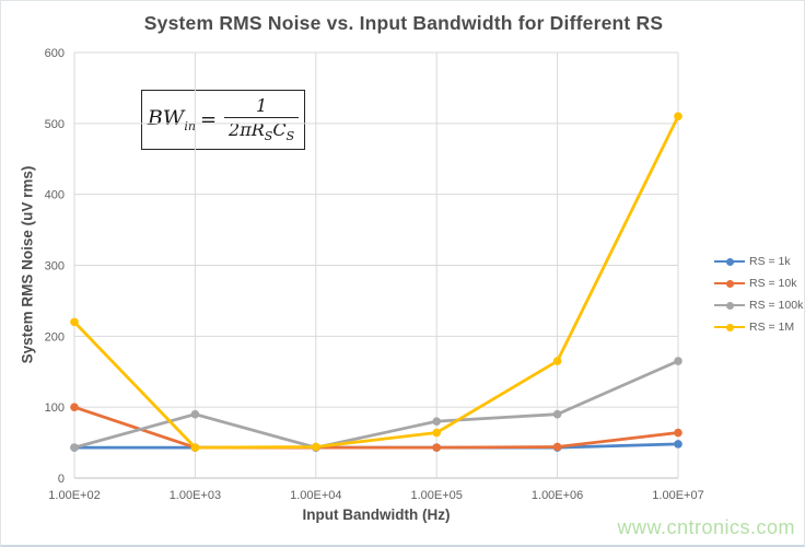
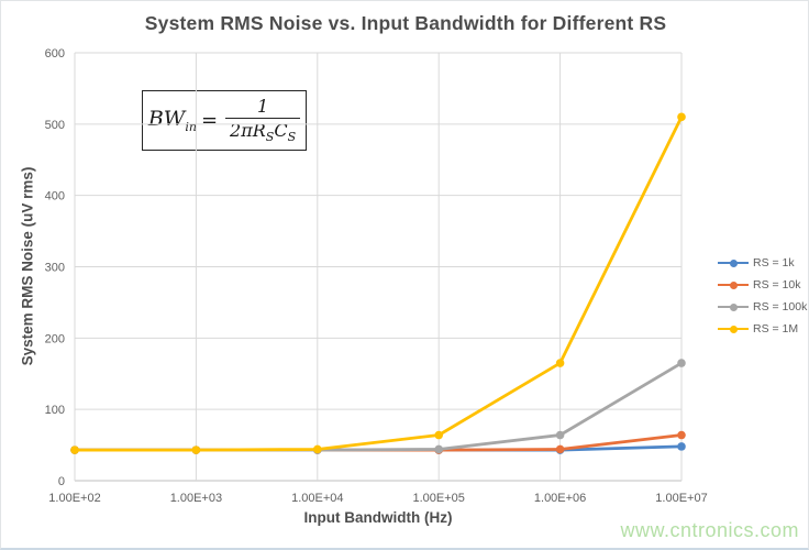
RS = 10k/1.00E+02: 100 -> 40
RS = 1M/1.00E+02: 220 -> 40
RS = 100k/1.00E+03: 90 -> 40
RS = 100k/1.00E+05: 80 -> 40
RS = 100k/1.00E+06: 90 -> 60
